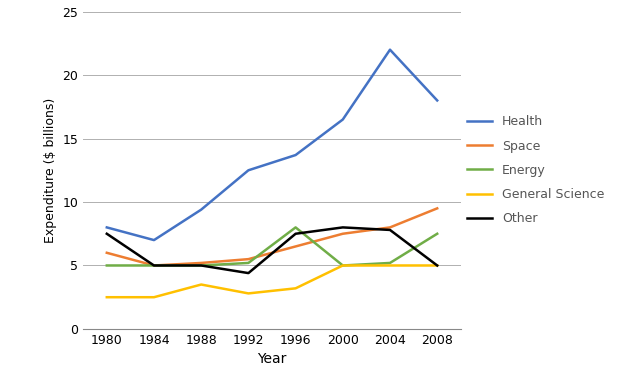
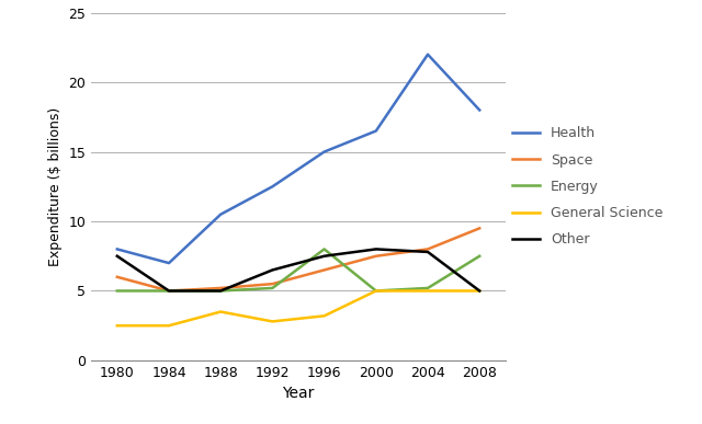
Health/1988: 9.4 -> 10.5
Other/1992: 4.4 -> 6.5
Health/1996: 13.7 -> 15.0
